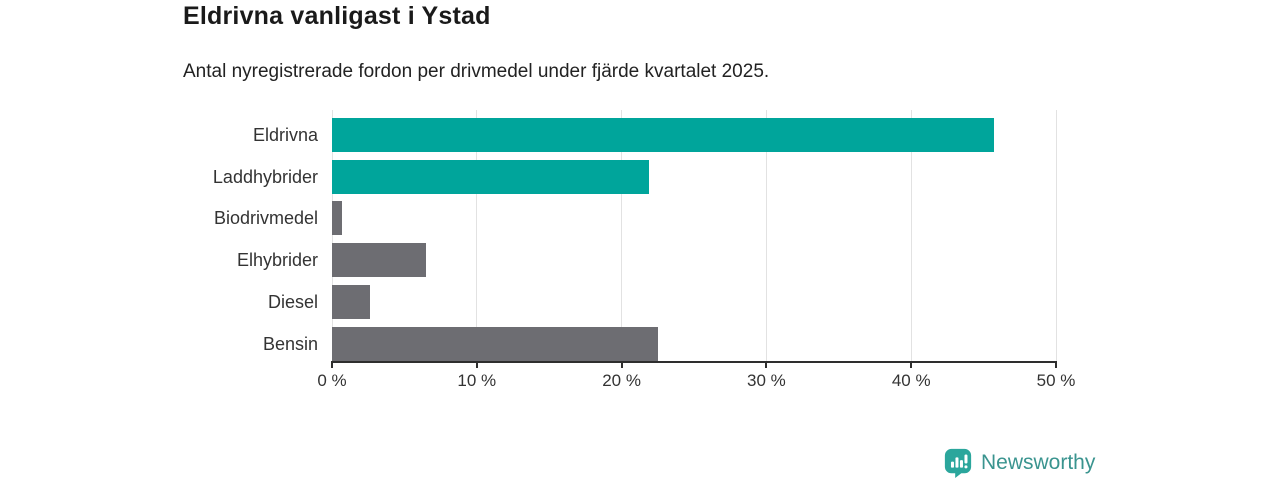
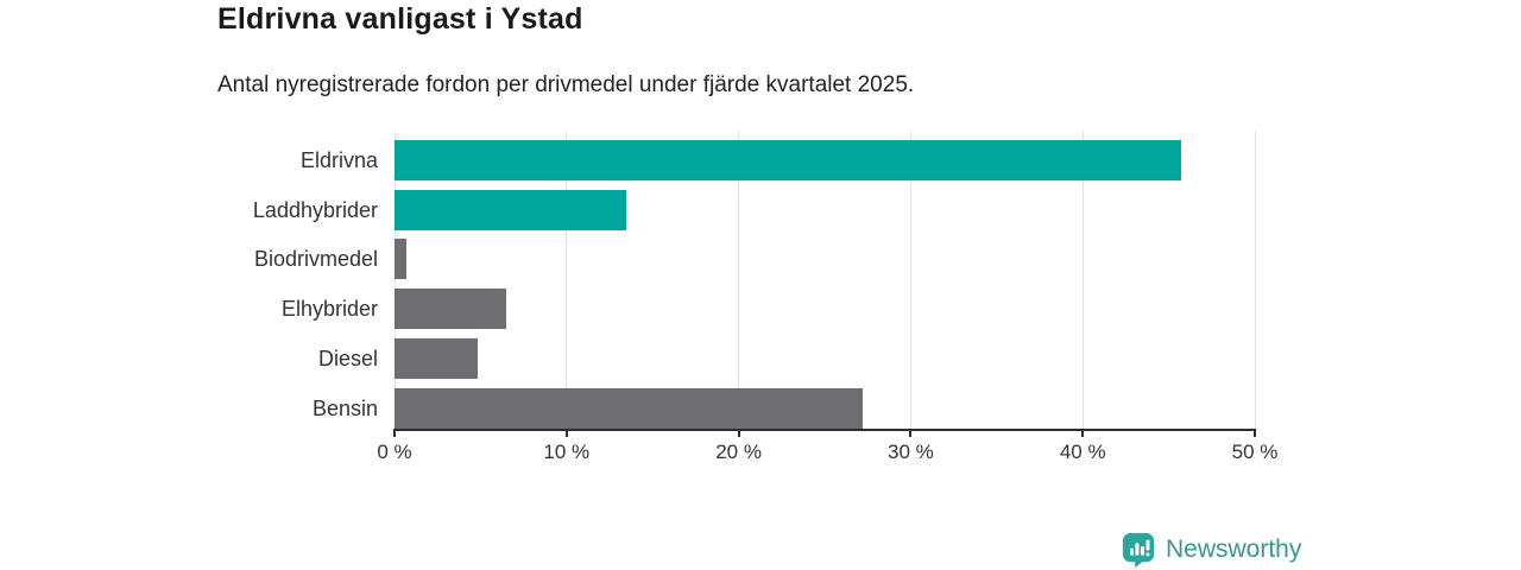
Laddhybrider: 21.9% -> 13.5%
Diesel: 2.6% -> 4.8%
Bensin: 22.5% -> 27.2%
